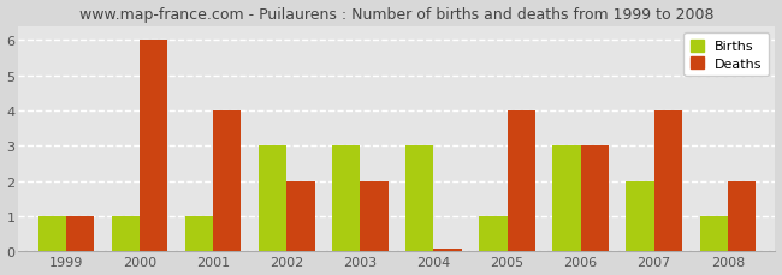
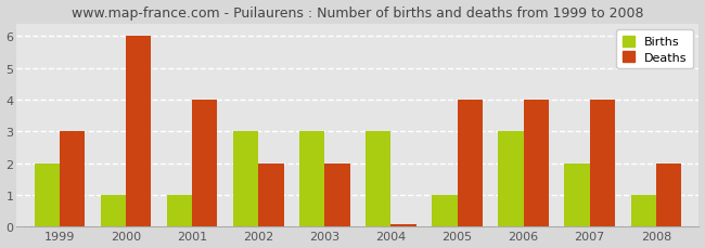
Births/1999: 1 -> 2
Deaths/1999: 1.00 -> 3.00
Deaths/2006: 3.00 -> 4.00
